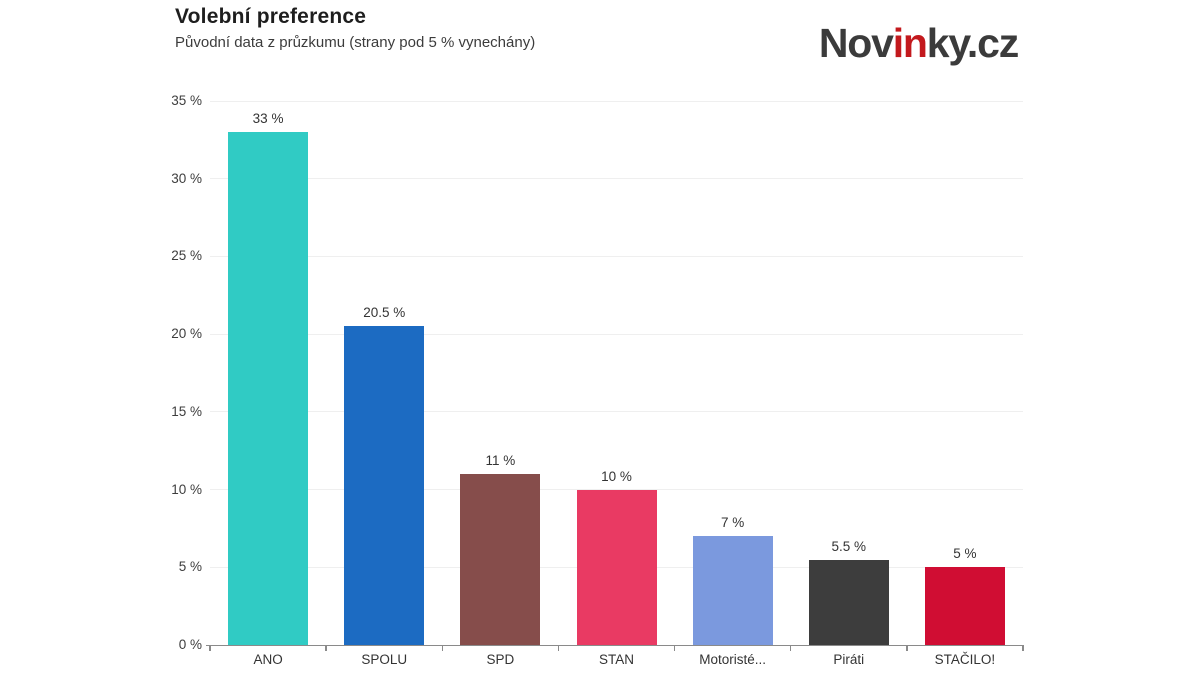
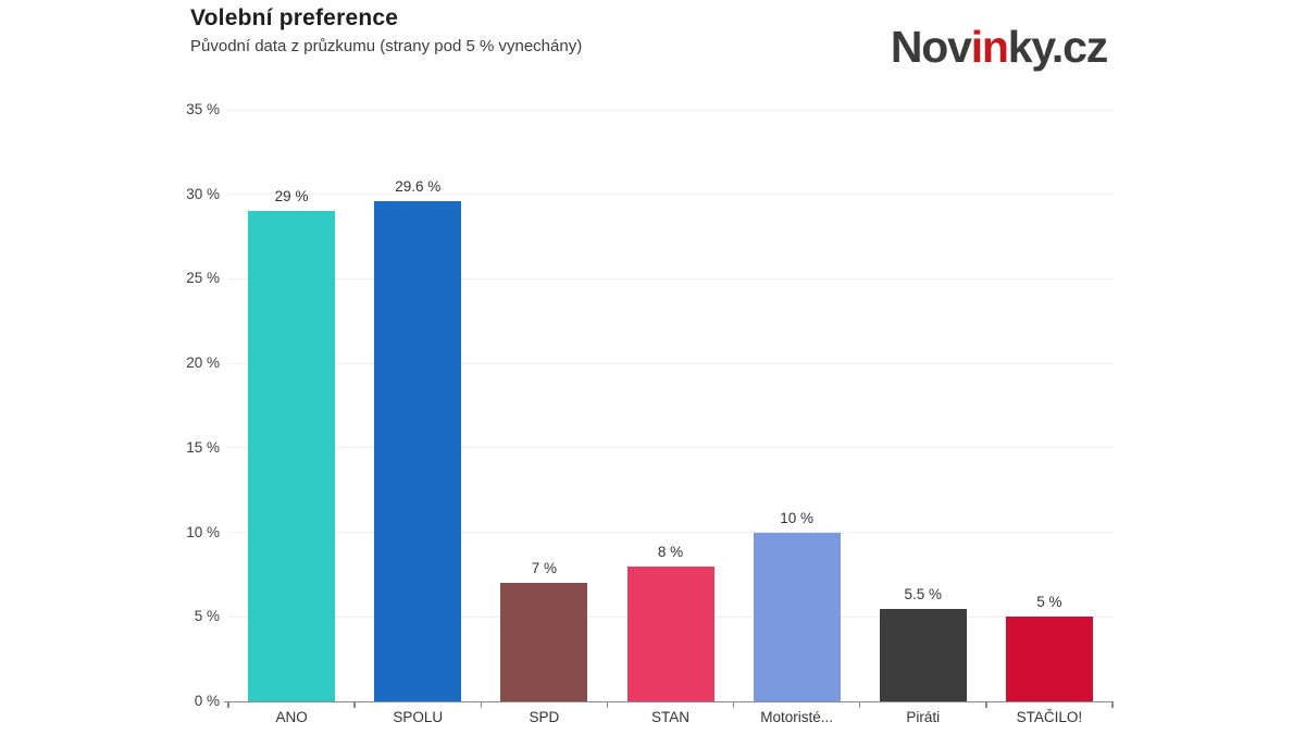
ANO: 33 -> 29
SPOLU: 20.5 -> 29.6
SPD: 11 -> 7
STAN: 10 -> 8
Motoristé...: 7 -> 10
